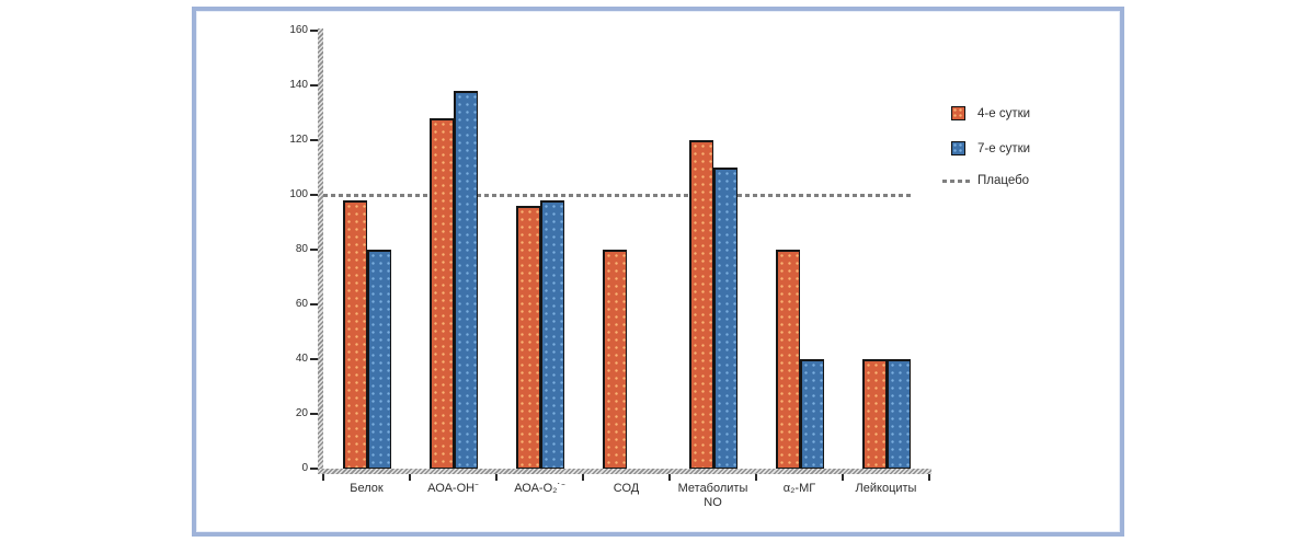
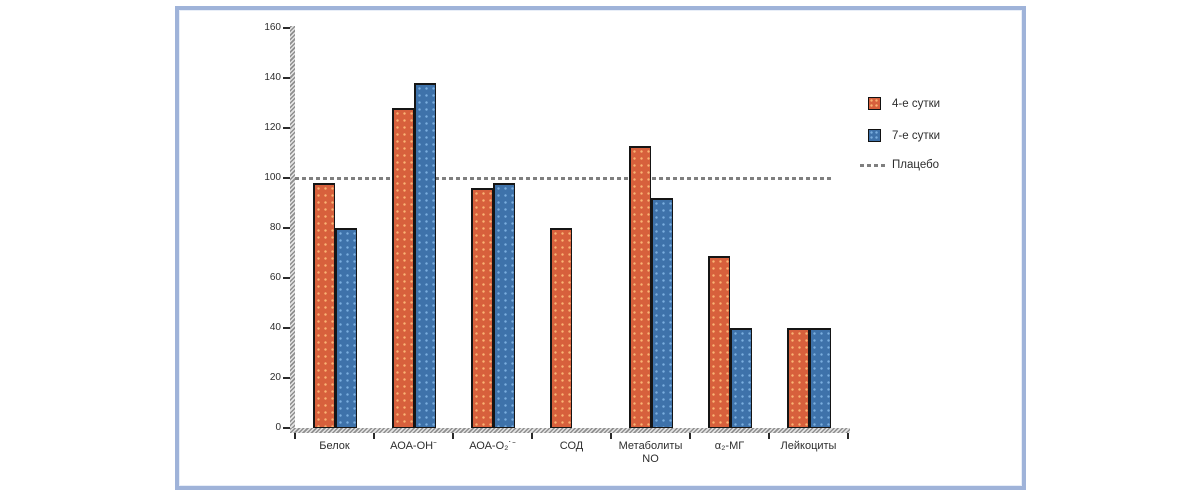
4-е сутки/Метаболиты NO: 120 -> 113
7-е сутки/Метаболиты NO: 110 -> 92
4-е сутки/α₂-МГ: 80 -> 69
